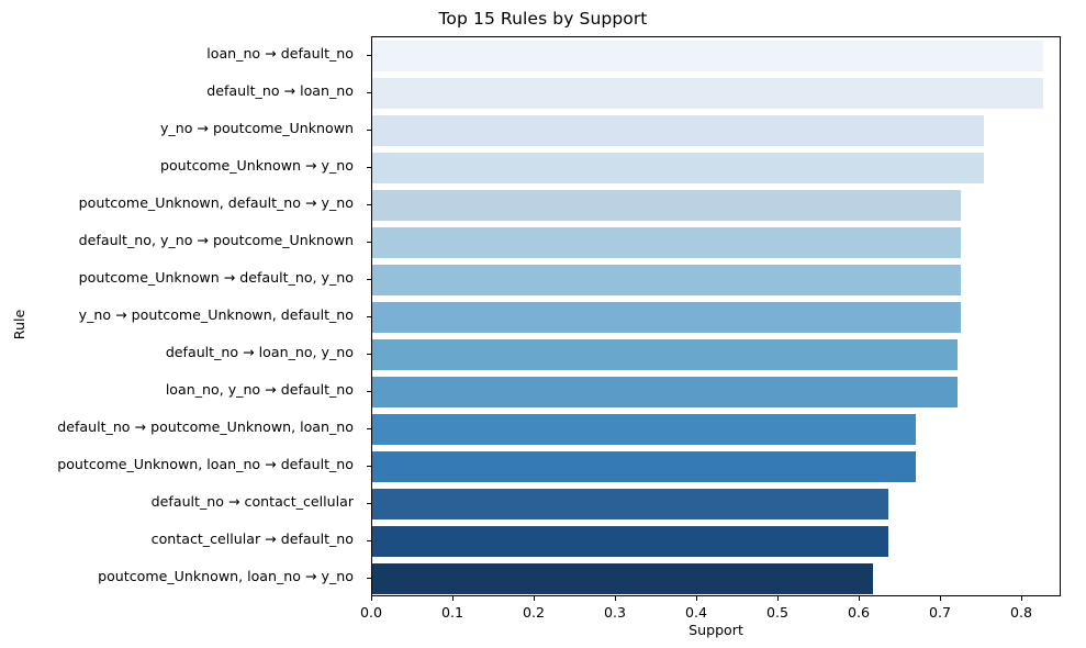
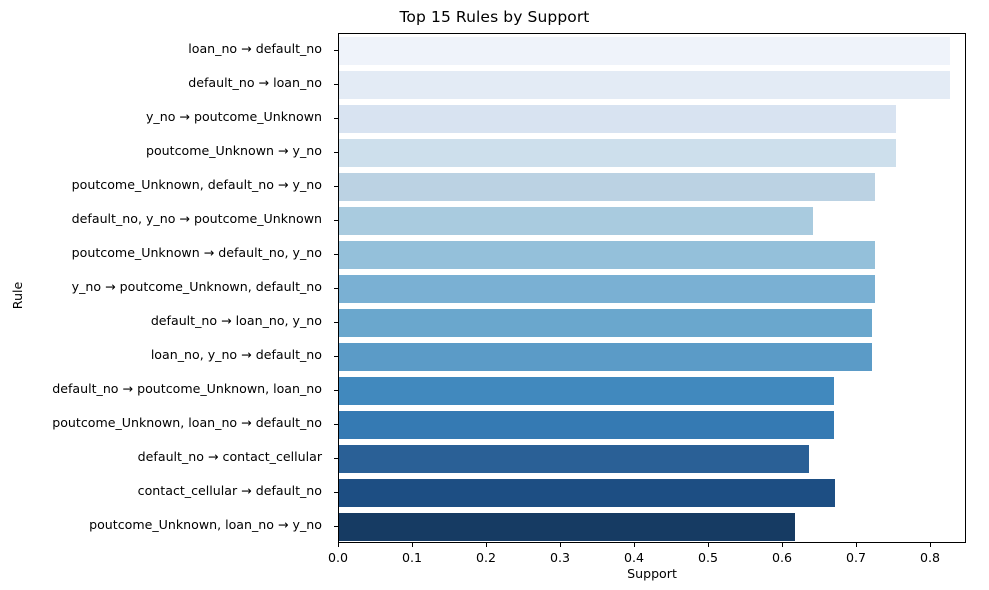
default_no, y_no → poutcome_Unknown: 0.72 -> 0.64
contact_cellular → default_no: 0.64 -> 0.67
